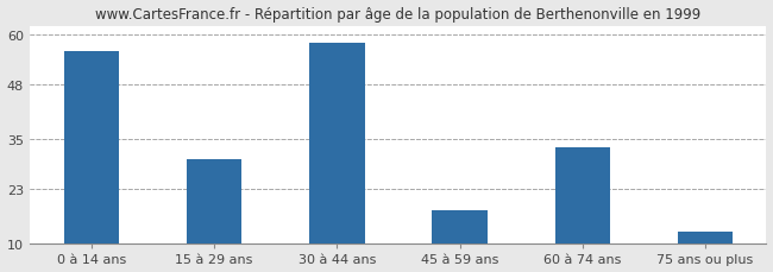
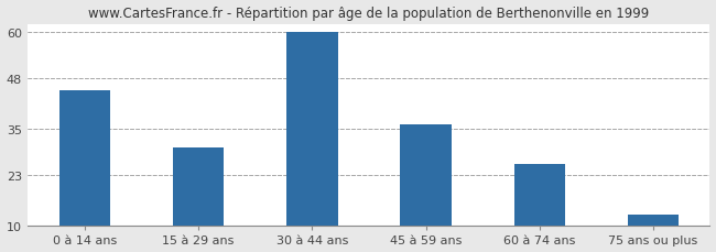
0 à 14 ans: 56 -> 45
30 à 44 ans: 58 -> 60
45 à 59 ans: 18 -> 36
60 à 74 ans: 33 -> 26
